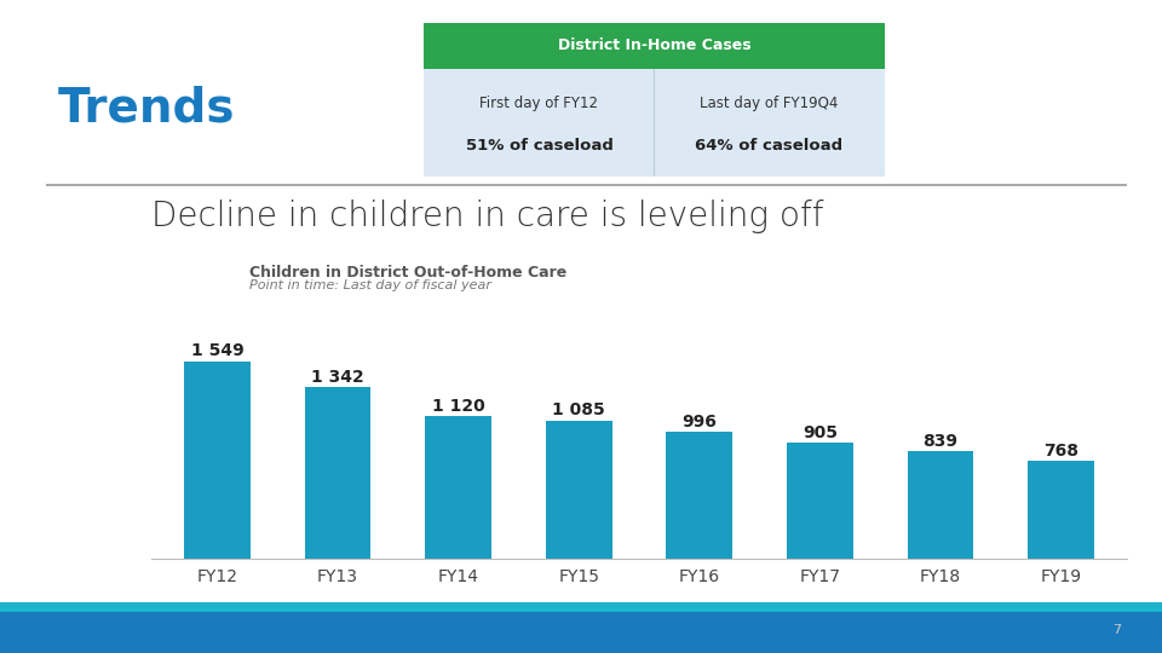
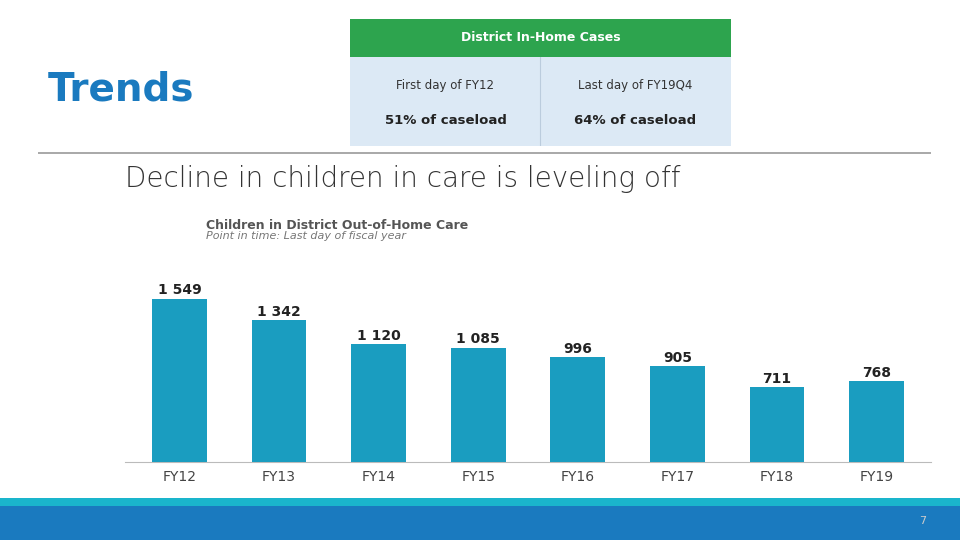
FY18: 839 -> 711
